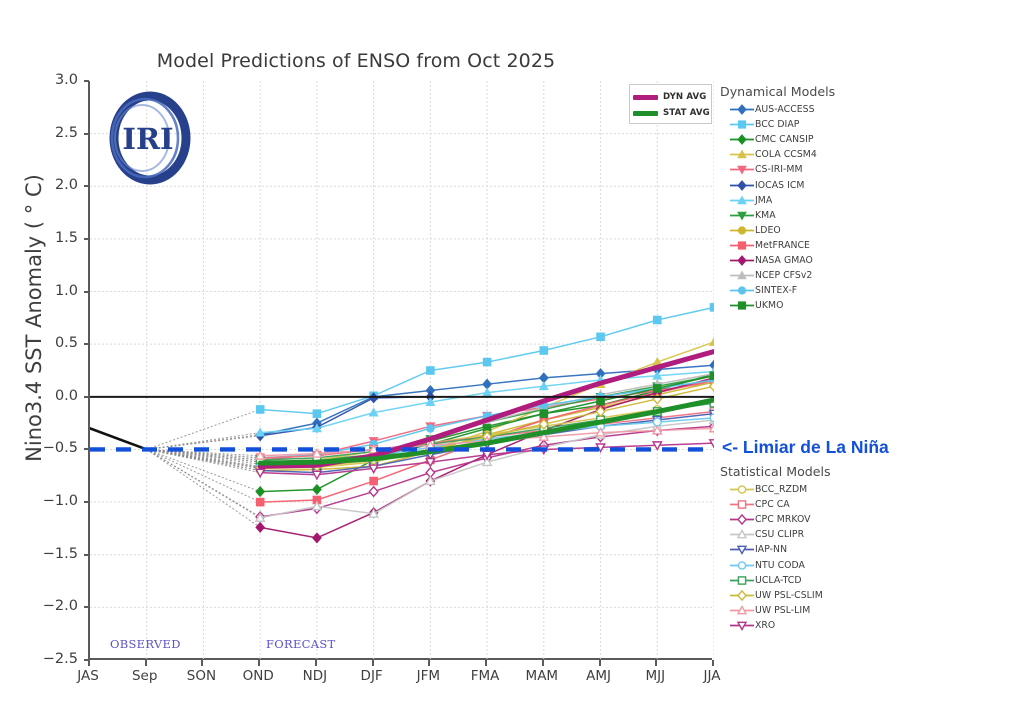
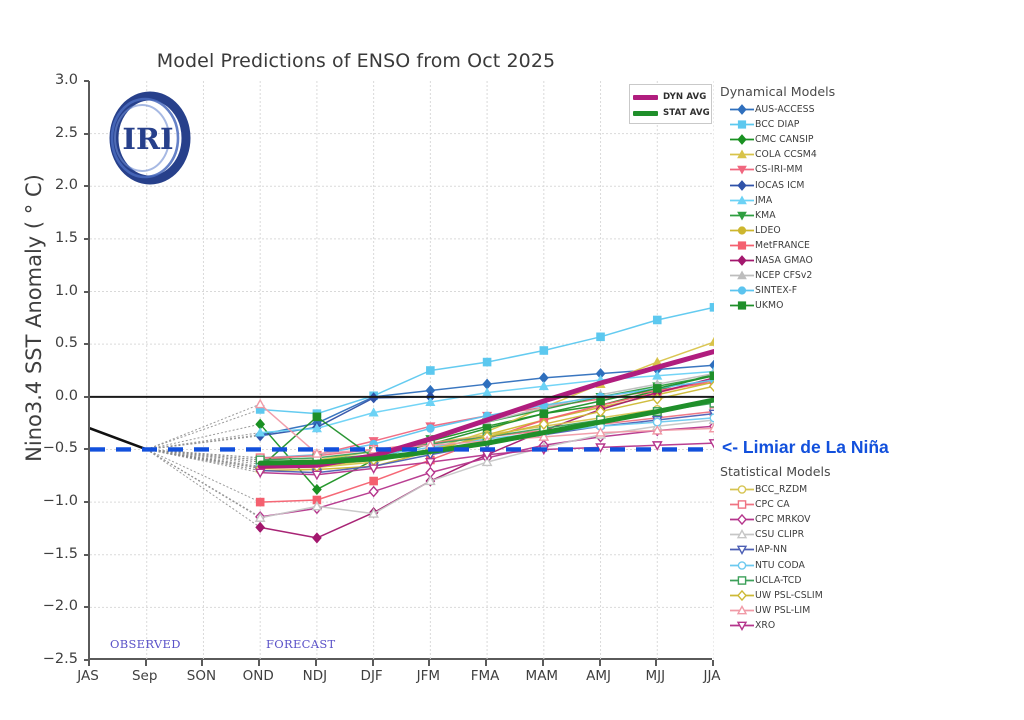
CMC CANSIP/OND: -0.90 -> -0.26
UW PSL-LIM/OND: -0.56 -> -0.07
UKMO/NDJ: -0.65 -> -0.19
